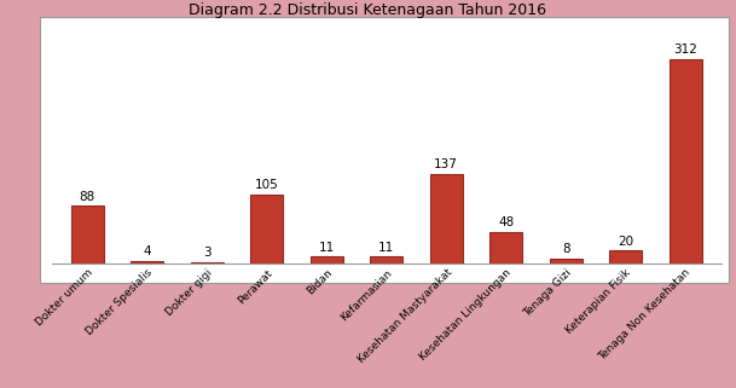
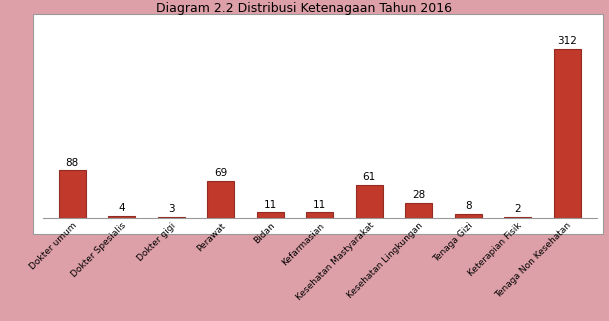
Perawat: 105 -> 69
Kesehatan Mastyarakat: 137 -> 61
Kesehatan Lingkungan: 48 -> 28
Keterapian Fisik: 20 -> 2
